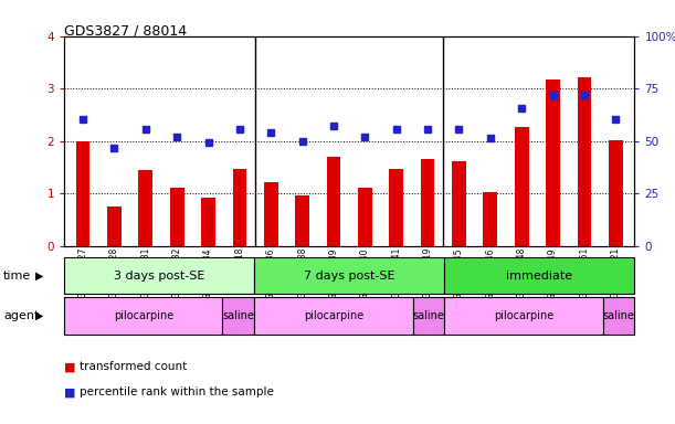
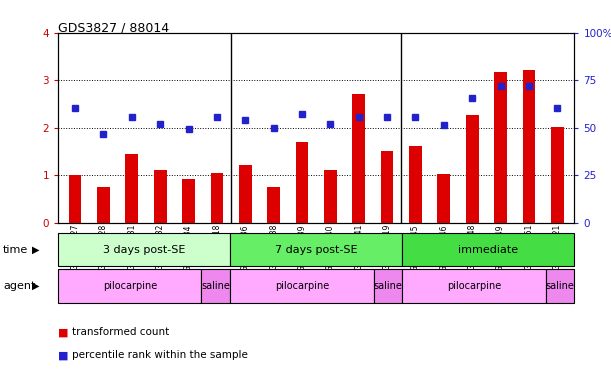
GSM367527: 2.00 -> 1.00
GSM36718: 1.47 -> 1.05
GSM367538: 0.97 -> 0.75
GSM367541: 1.47 -> 2.70
GSM367719: 1.65 -> 1.50
